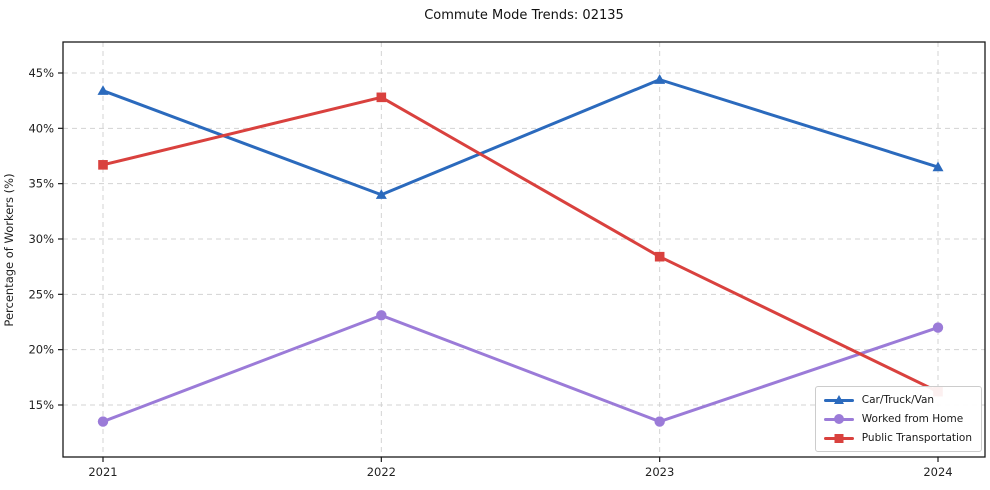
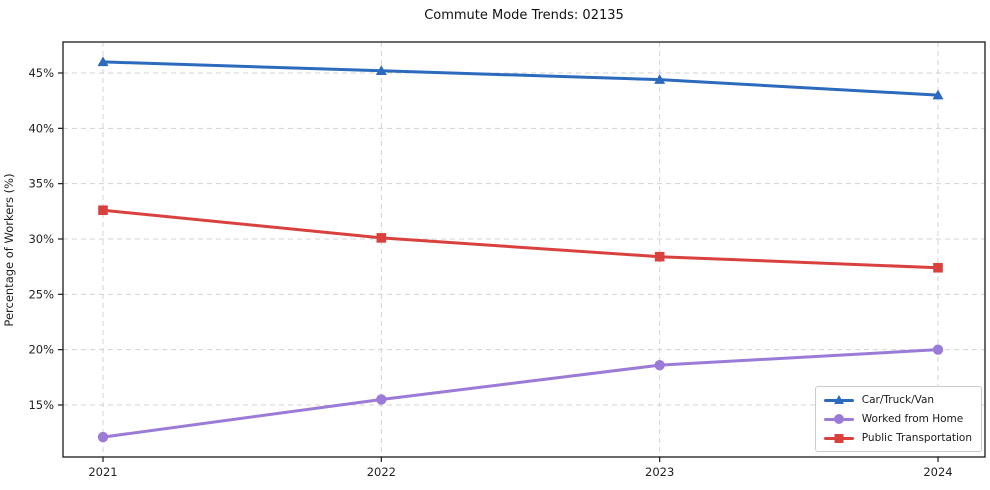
Car/Truck/Van/2021: 43.4% -> 46.0%
Worked from Home/2021: 13.5% -> 12.1%
Public Transportation/2021: 36.7% -> 32.6%
Car/Truck/Van/2022: 34.0% -> 45.2%
Worked from Home/2022: 23.1% -> 15.5%
Public Transportation/2022: 42.8% -> 30.1%
Worked from Home/2023: 13.5% -> 18.6%
Car/Truck/Van/2024: 36.5% -> 43.0%
Worked from Home/2024: 22.0% -> 20.0%
Public Transportation/2024: 16.2% -> 27.4%
